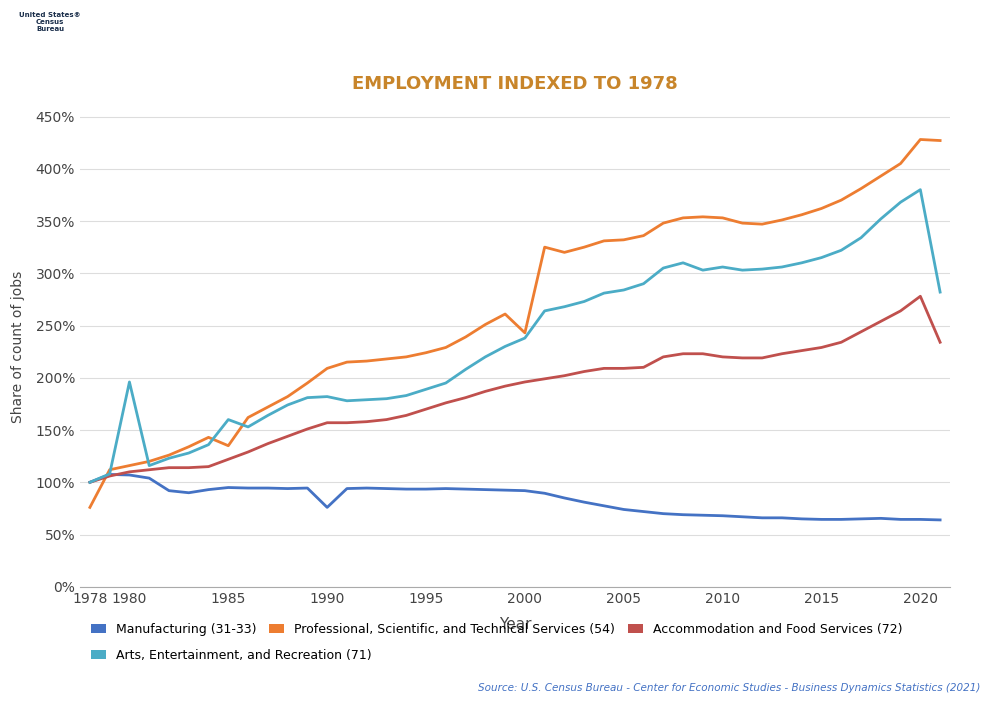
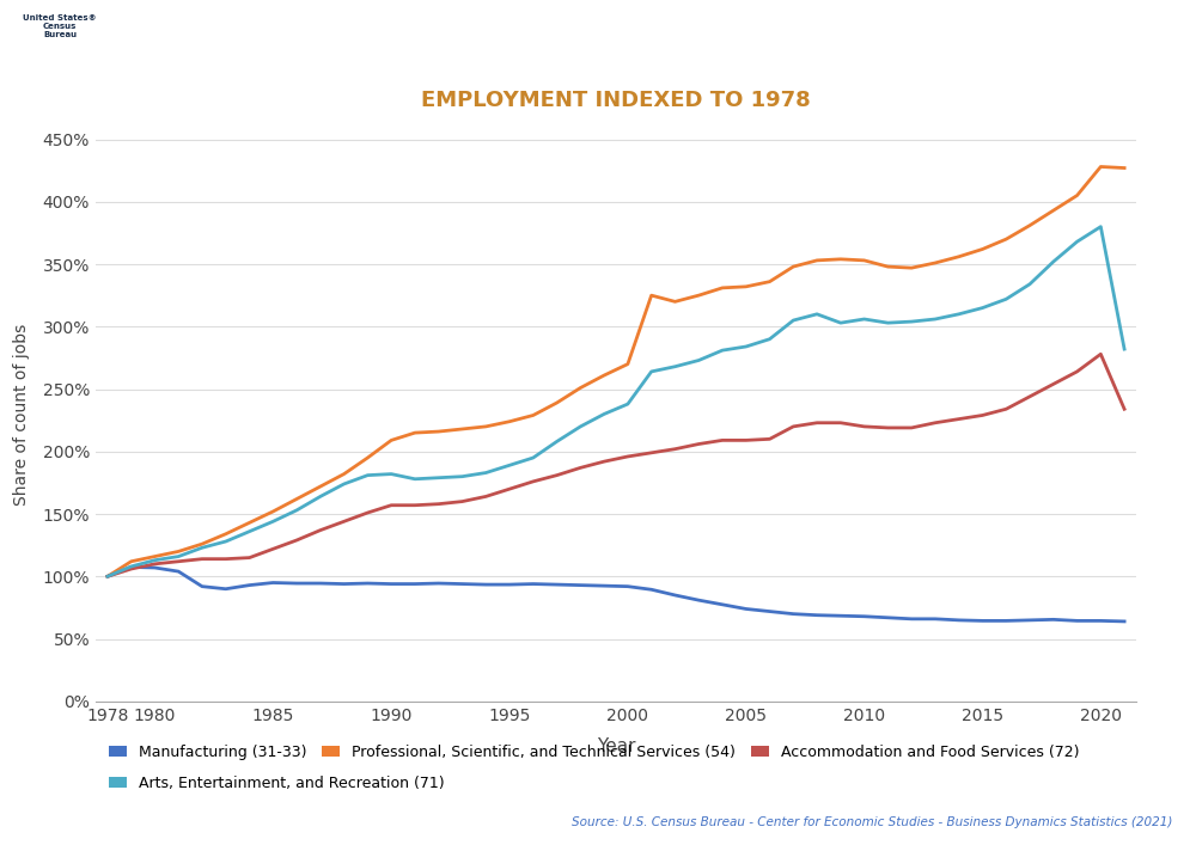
Professional, Scientific, and Technical Services (54)/1978: 76% -> 100%
Arts, Entertainment, and Recreation (71)/1980: 196% -> 113%
Professional, Scientific, and Technical Services (54)/1985: 135% -> 152%
Arts, Entertainment, and Recreation (71)/1985: 160% -> 144%
Manufacturing (31-33)/1990: 76% -> 94%
Professional, Scientific, and Technical Services (54)/2000: 243% -> 270%
